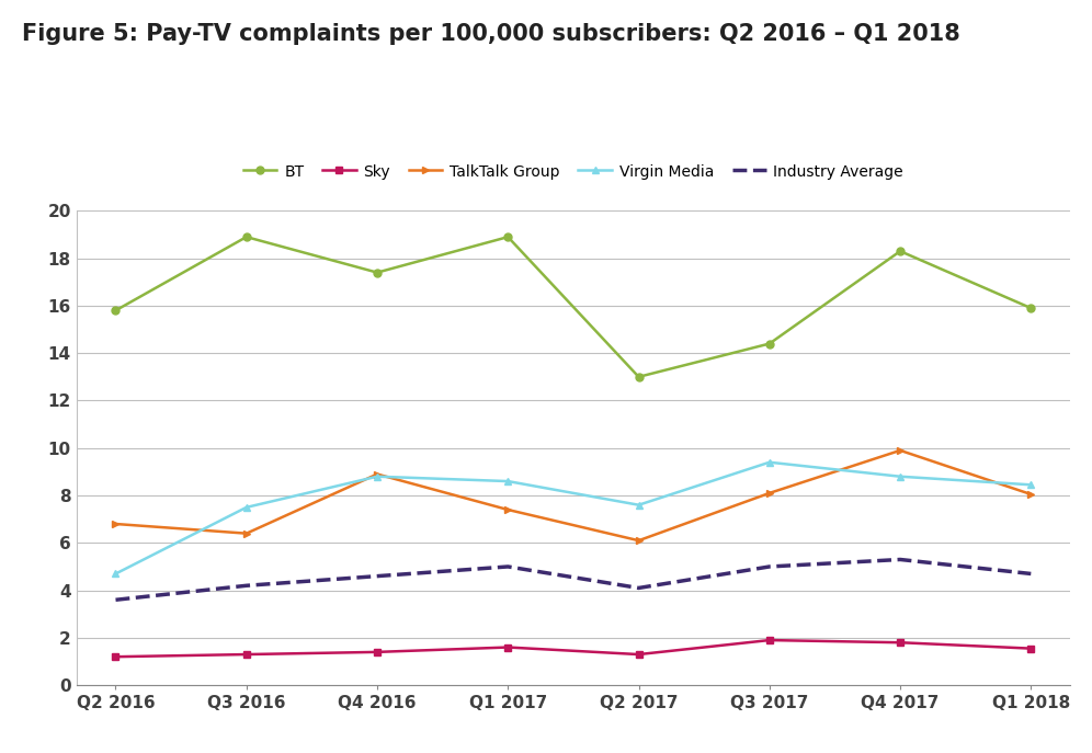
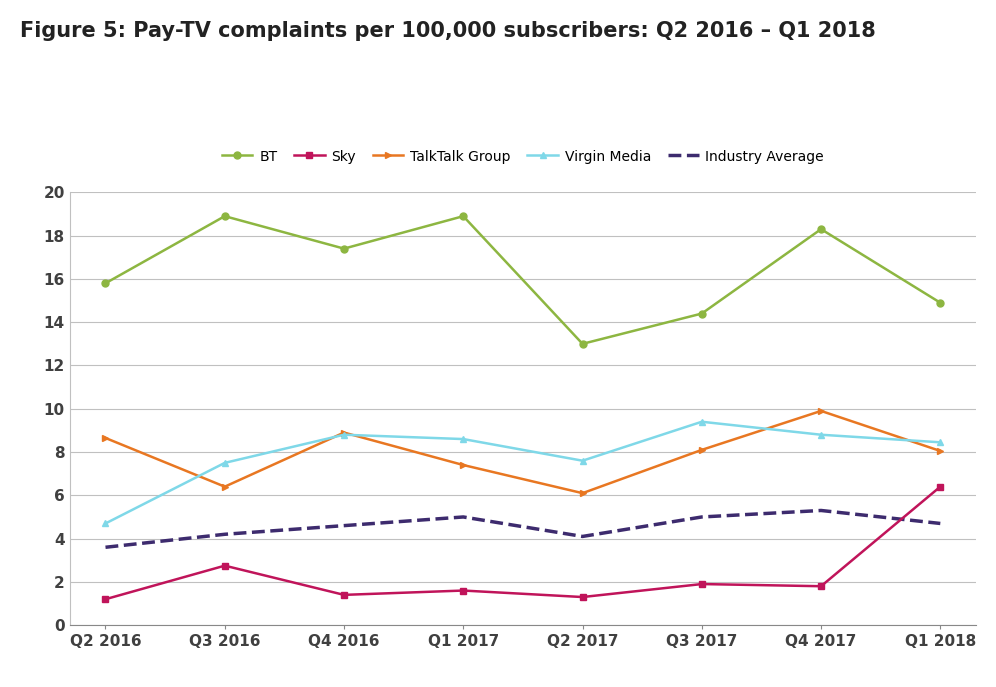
TalkTalk Group/Q2 2016: 6.80 -> 8.65
Sky/Q3 2016: 1.30 -> 2.75
BT/Q1 2018: 15.9 -> 14.9
Sky/Q1 2018: 1.55 -> 6.40
